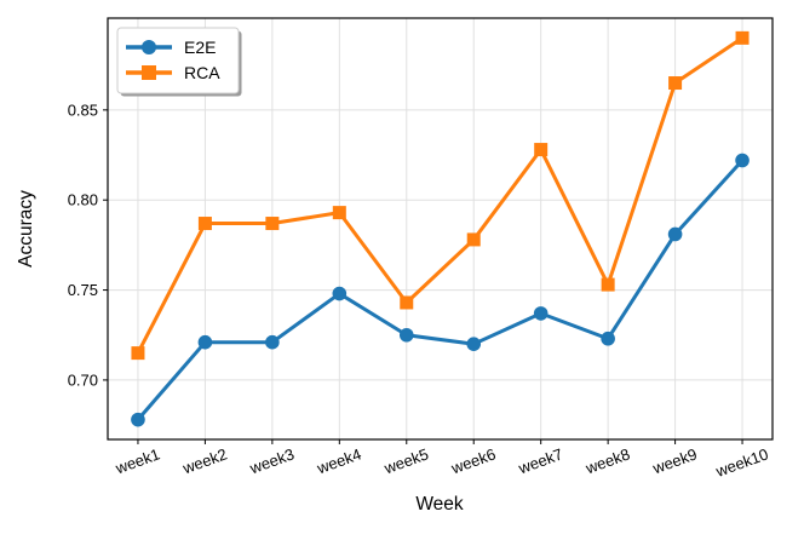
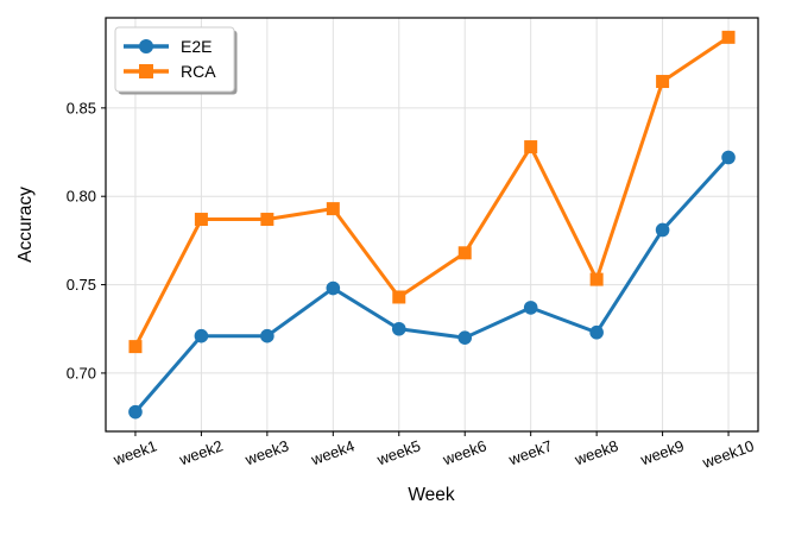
RCA/week6: 0.778 -> 0.768
